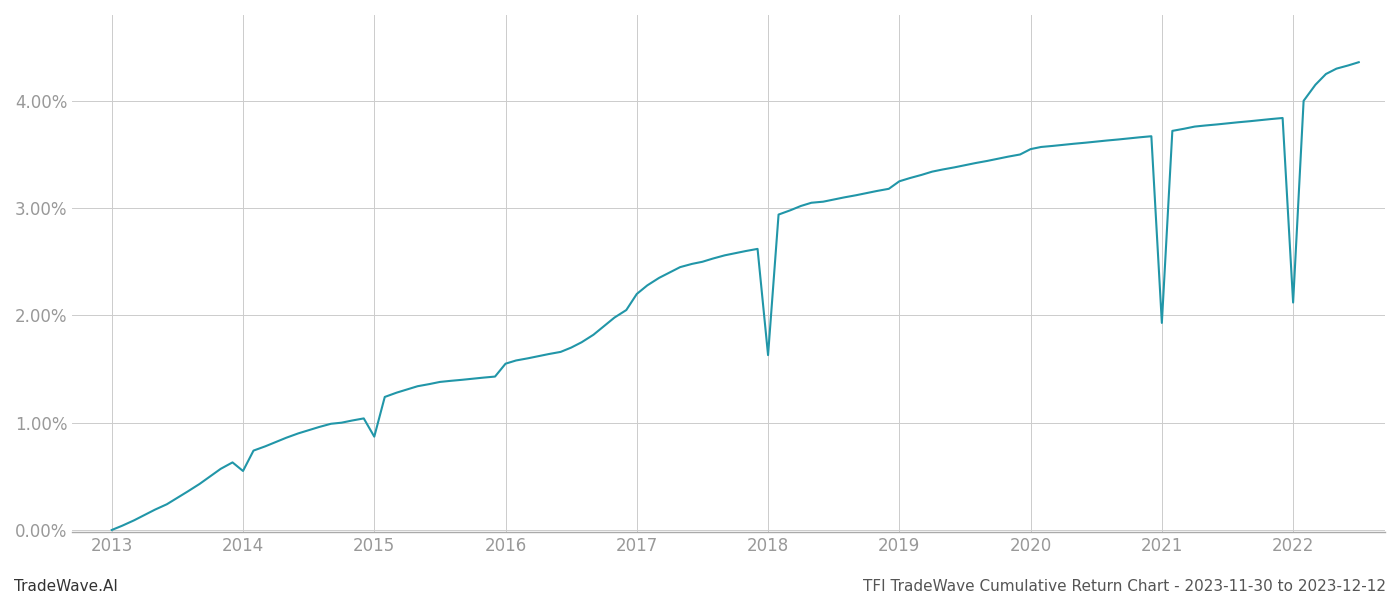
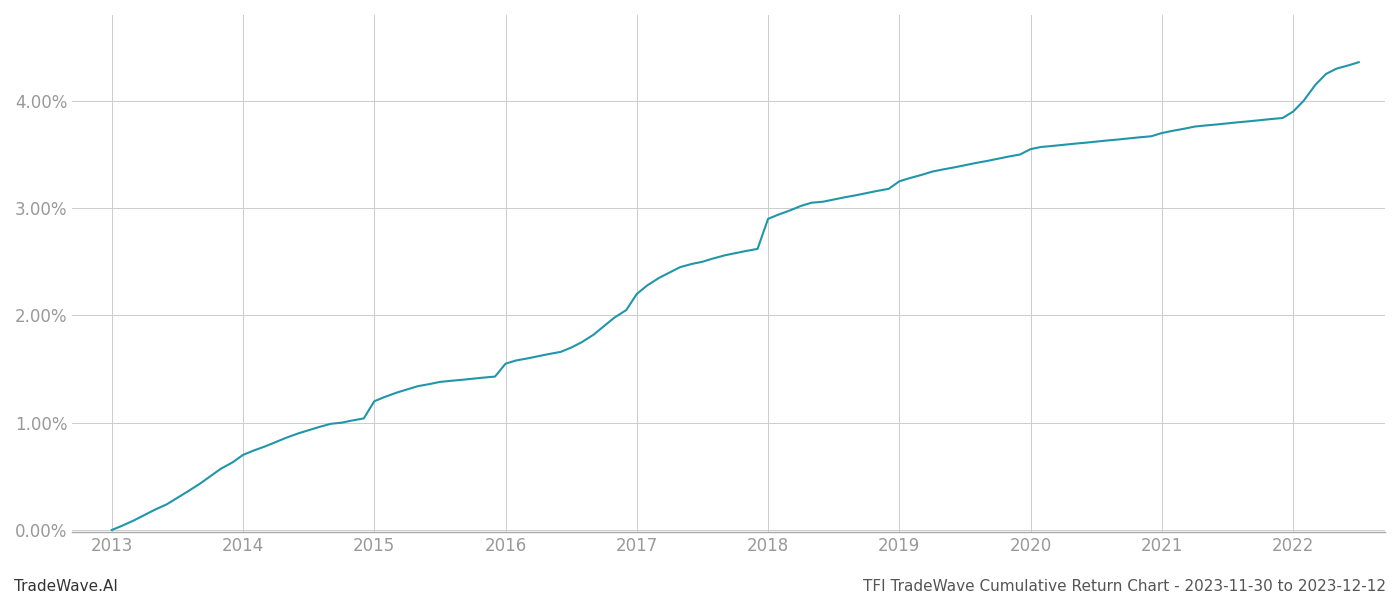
2014: 0.55% -> 0.70%
2015: 0.87% -> 1.20%
2018: 1.63% -> 2.90%
2021: 1.93% -> 3.70%
2022: 2.12% -> 3.90%
